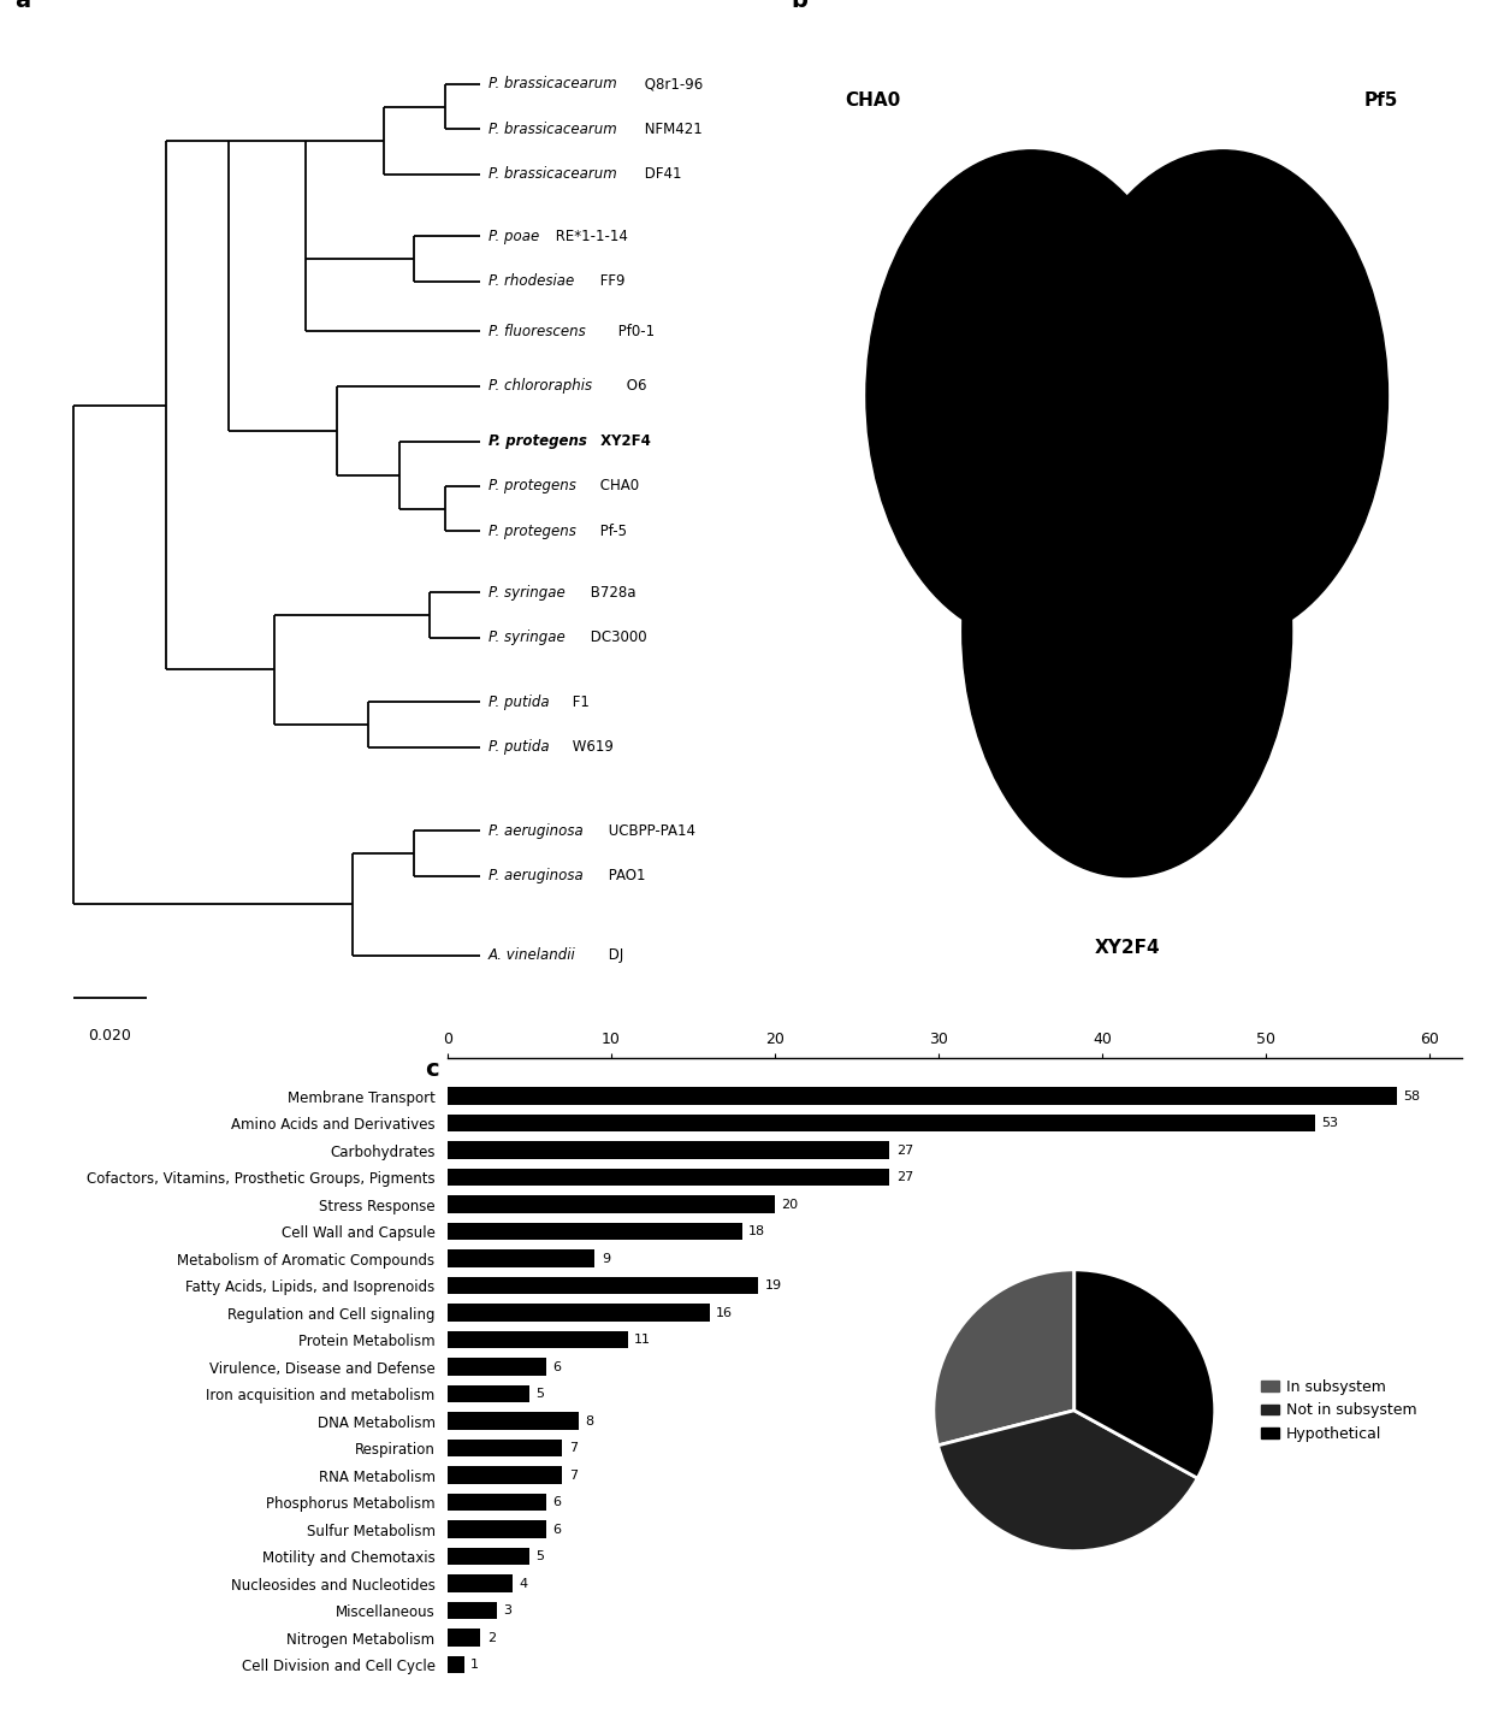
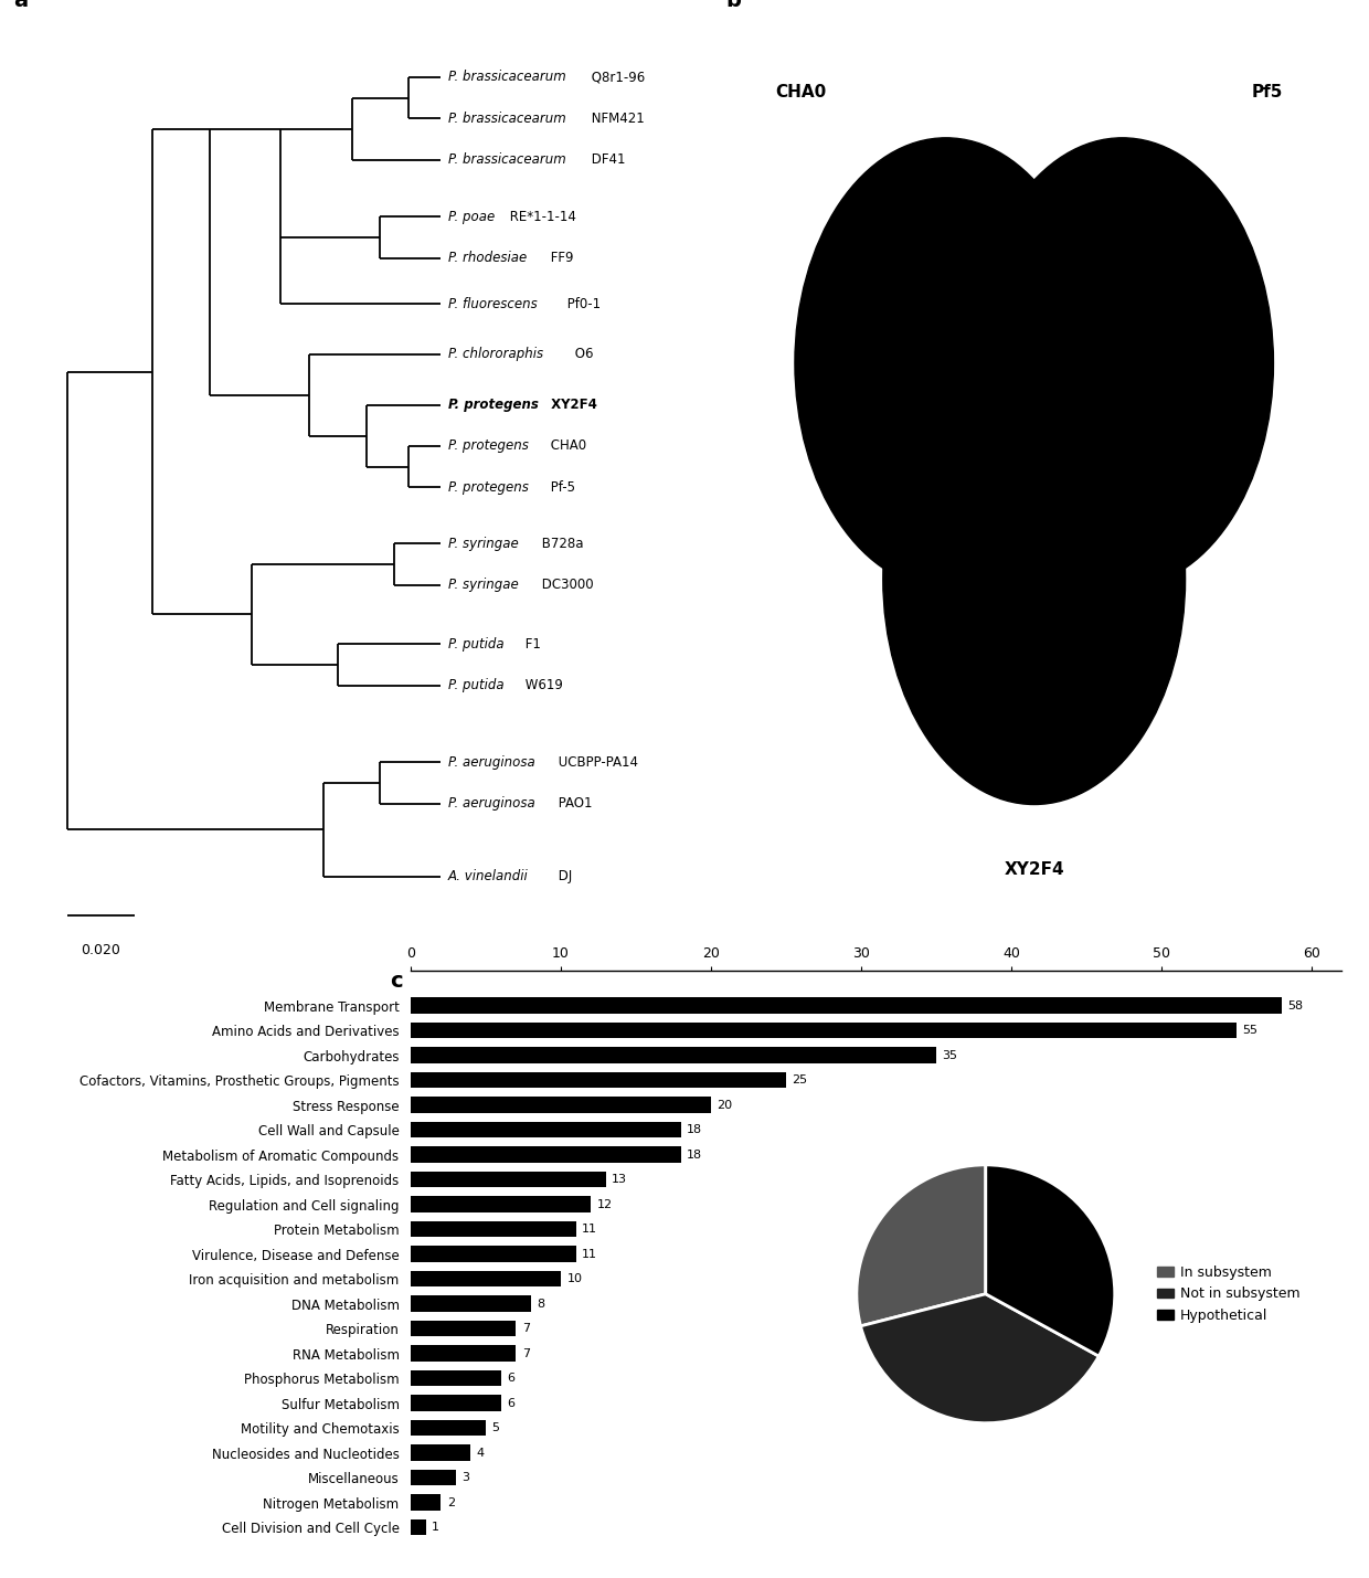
Amino Acids and Derivatives: 53 -> 55
Carbohydrates: 27 -> 35
Cofactors, Vitamins, Prosthetic Groups, Pigments: 27 -> 25
Metabolism of Aromatic Compounds: 9 -> 18
Fatty Acids, Lipids, and Isoprenoids: 19 -> 13
Regulation and Cell signaling: 16 -> 12
Virulence, Disease and Defense: 6 -> 11
Iron acquisition and metabolism: 5 -> 10
